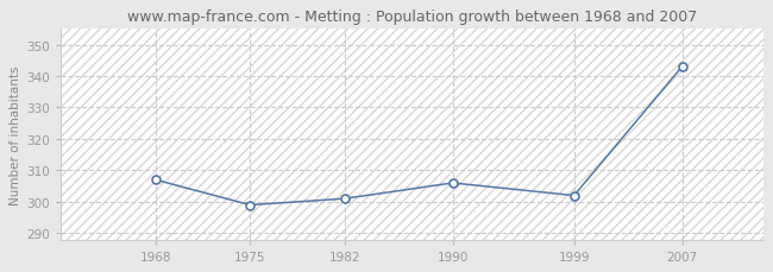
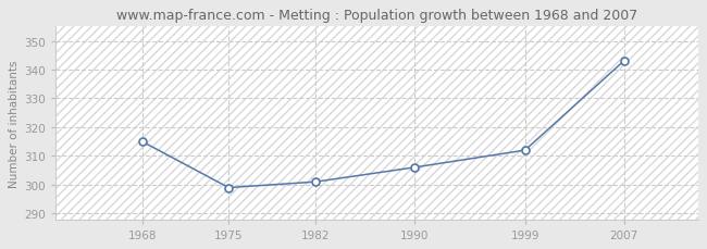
1968: 307 -> 315
1999: 302 -> 312
